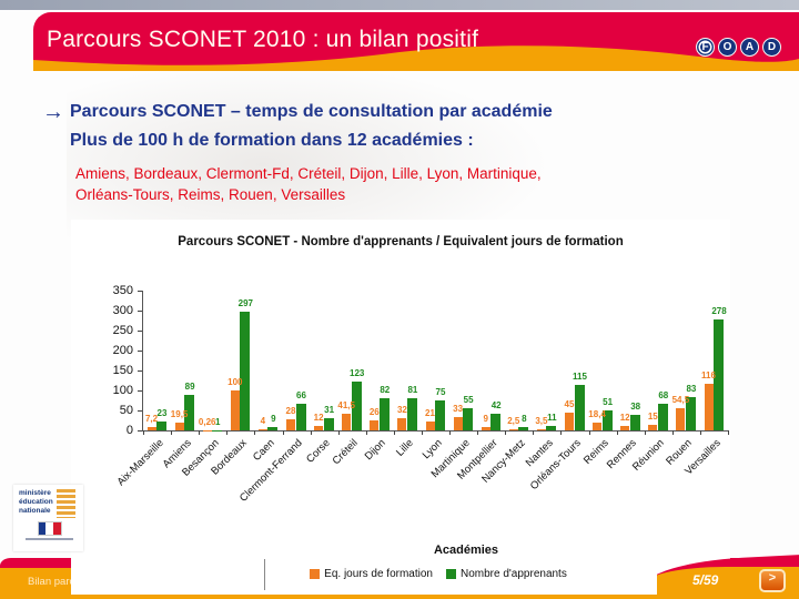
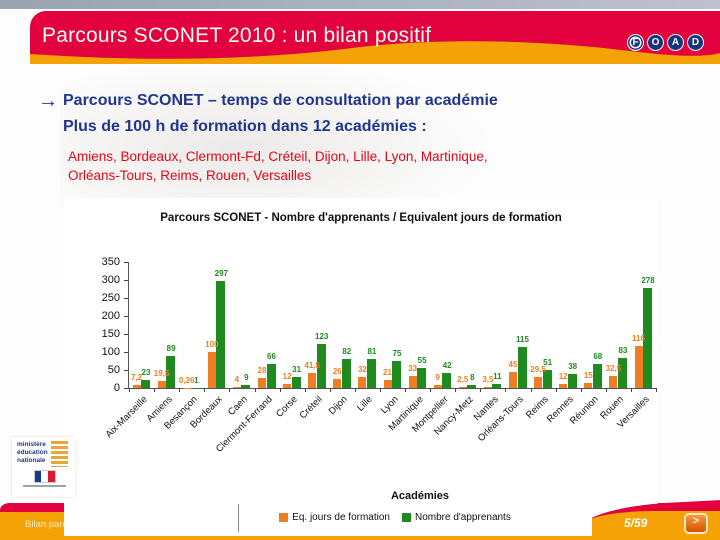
Eq. jours de formation/Reims: 18,4 -> 29,5
Eq. jours de formation/Rouen: 54,5 -> 32,5
